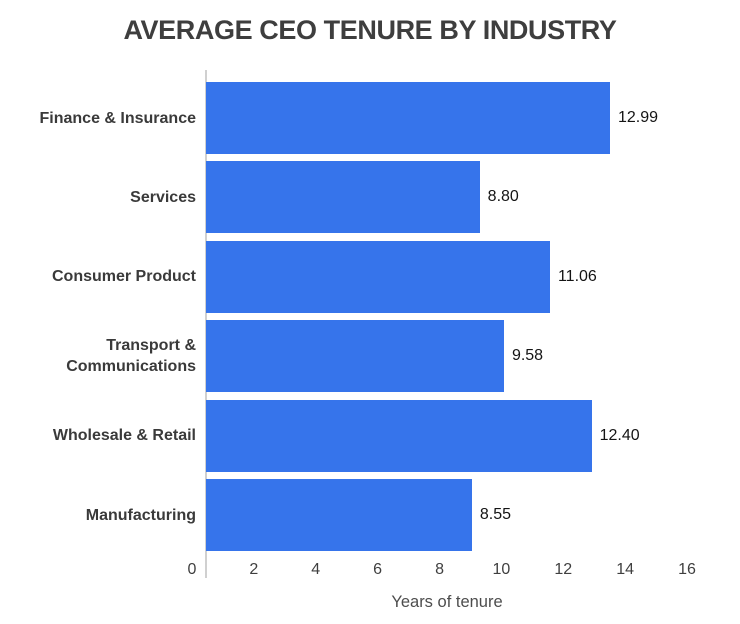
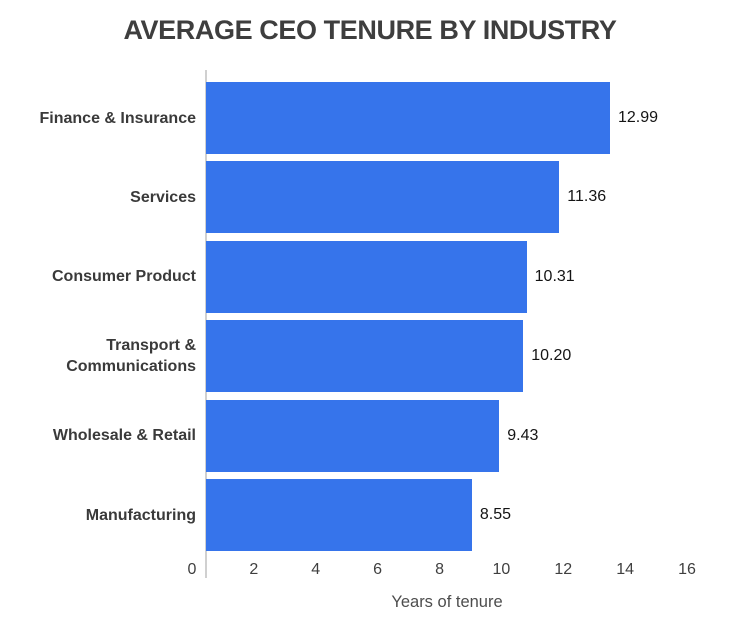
Services: 8.80 -> 11.36
Consumer Product: 11.06 -> 10.31
Transport & Communications: 9.58 -> 10.20
Wholesale & Retail: 12.40 -> 9.43
